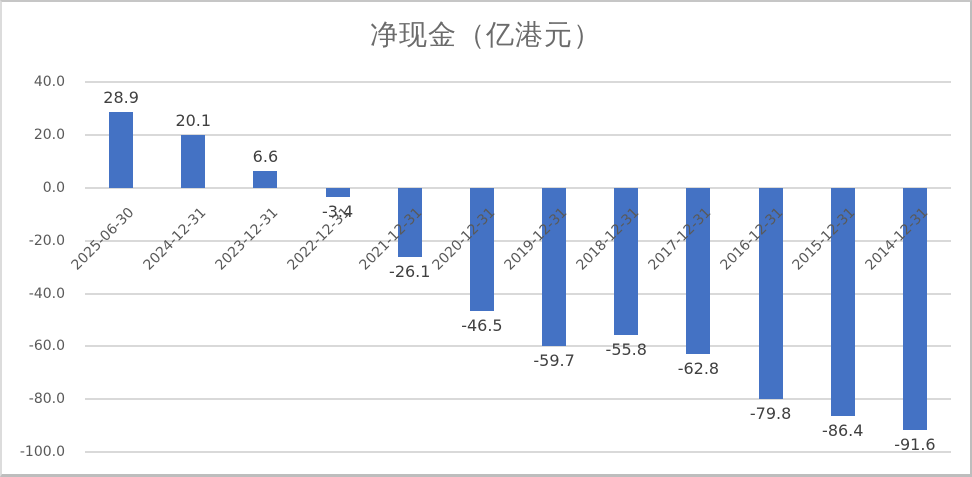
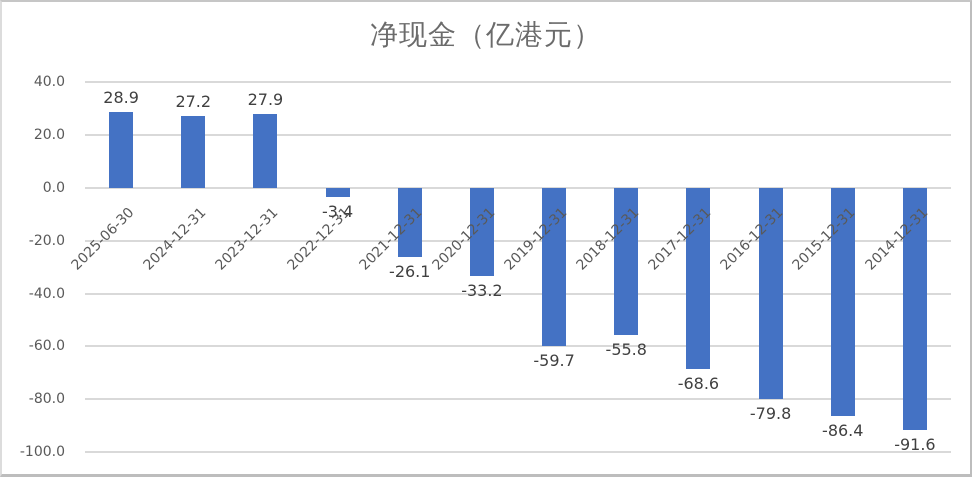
2024-12-31: 20.1 -> 27.2
2023-12-31: 6.6 -> 27.9
2020-12-31: -46.5 -> -33.2
2017-12-31: -62.8 -> -68.6
